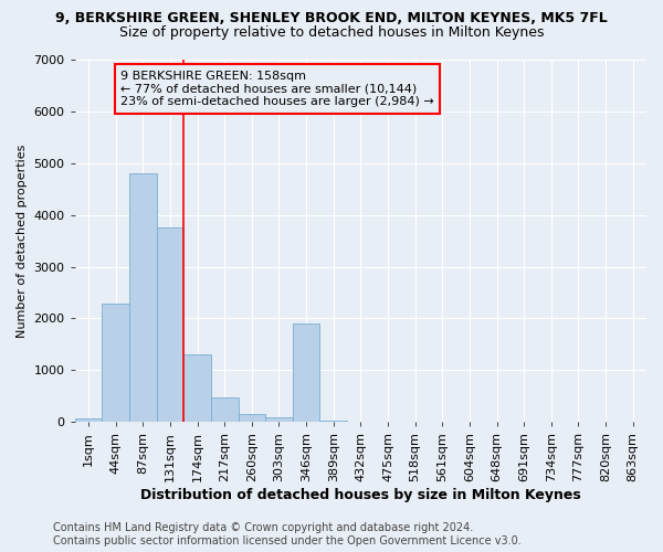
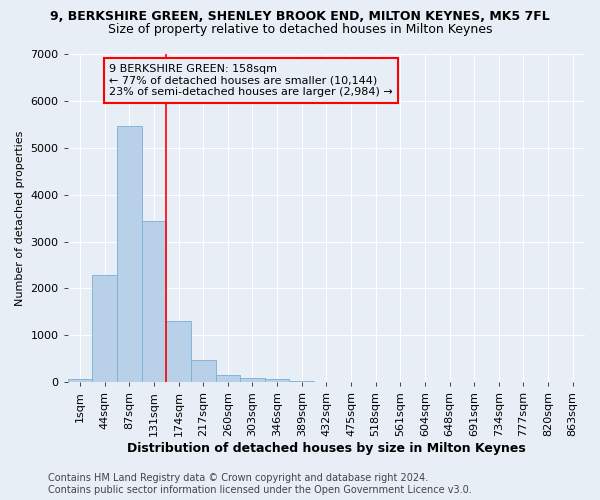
87sqm: 4800 -> 5470
131sqm: 3750 -> 3440
346sqm: 1900 -> 60
